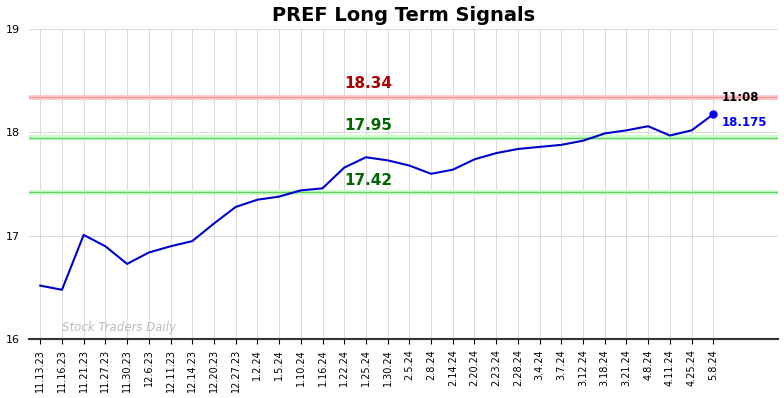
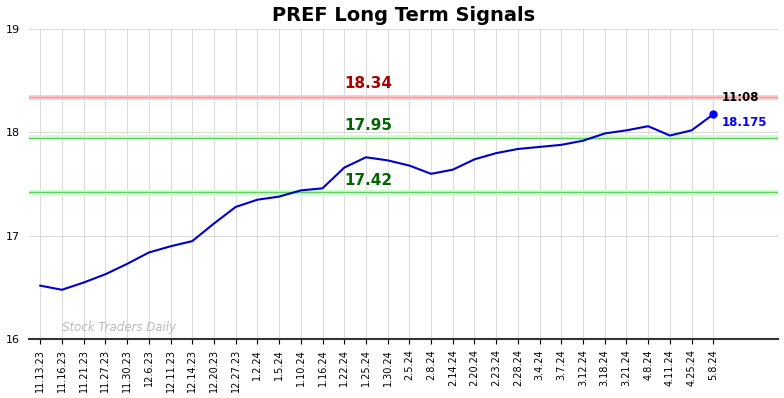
11.21.23: 17.01 -> 16.55
11.27.23: 16.90 -> 16.63
